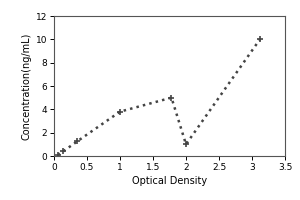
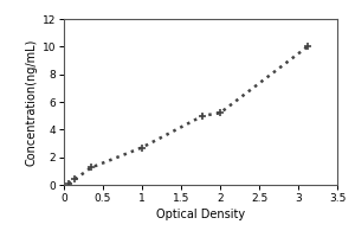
1: 3.8 -> 2.7
2: 1.0 -> 5.2
